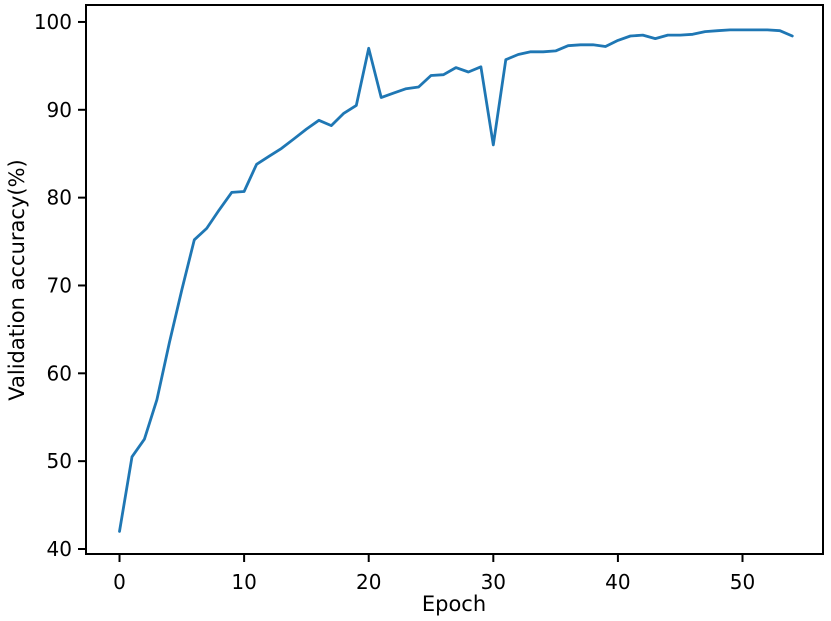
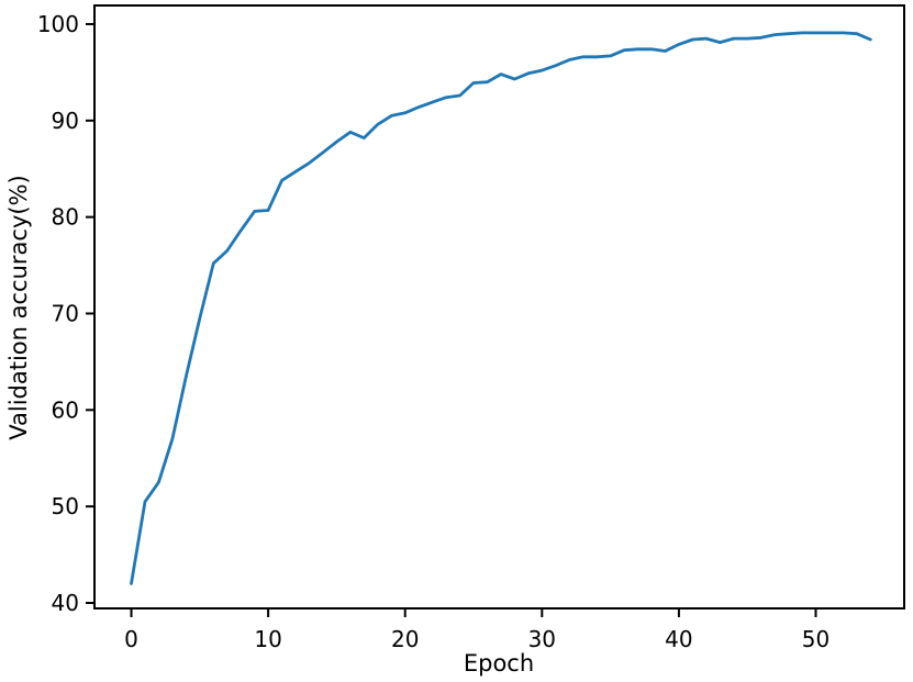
20: 97 -> 91
30: 86 -> 95
